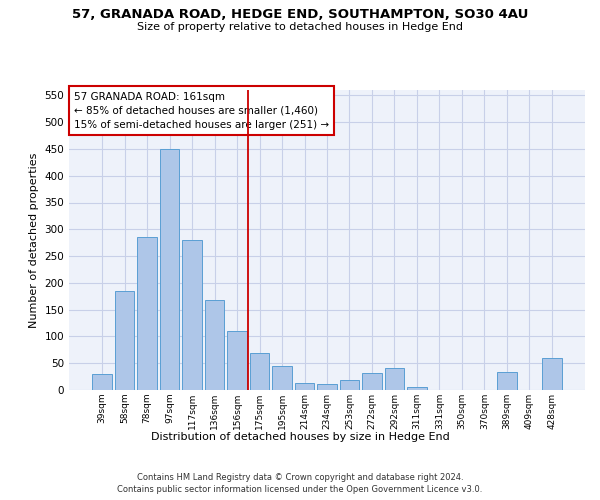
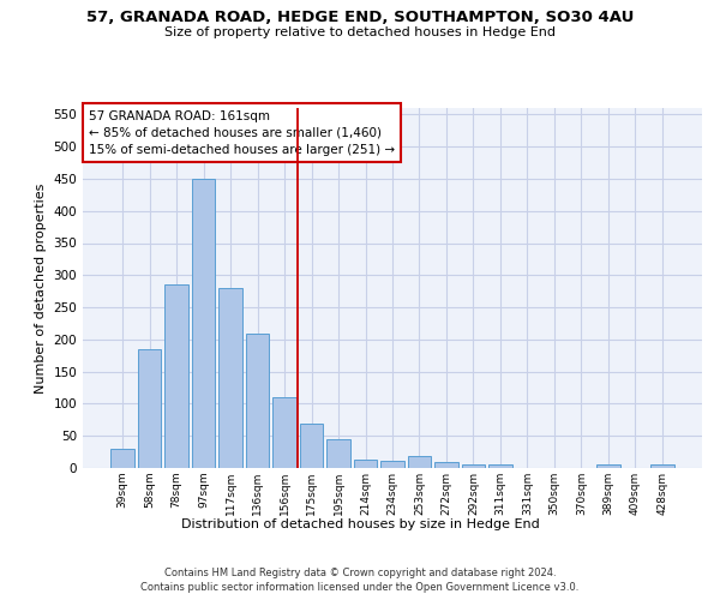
136sqm: 168 -> 210
272sqm: 32 -> 10
292sqm: 42 -> 5
389sqm: 34 -> 5
428sqm: 60 -> 5
